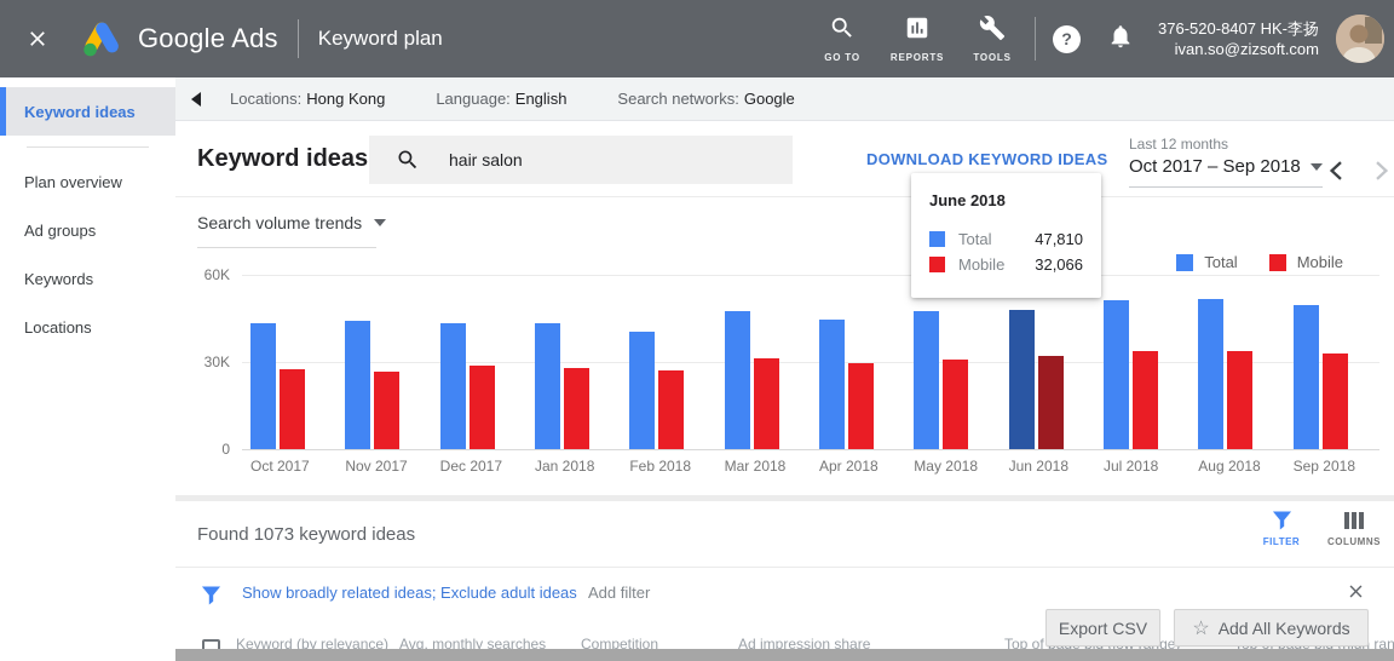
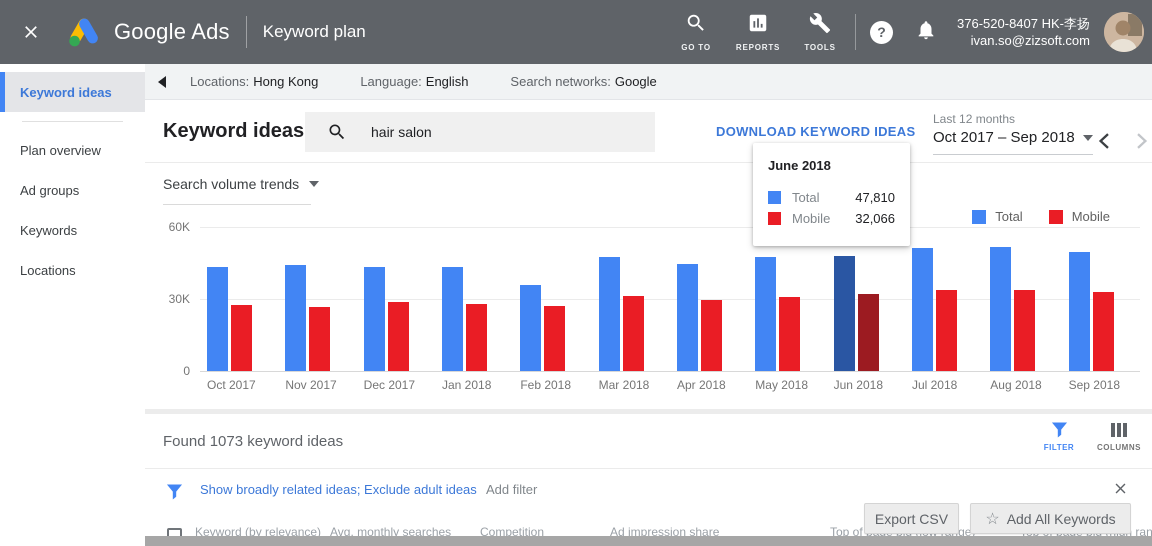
Total/Feb 2018: 40K -> 36K
